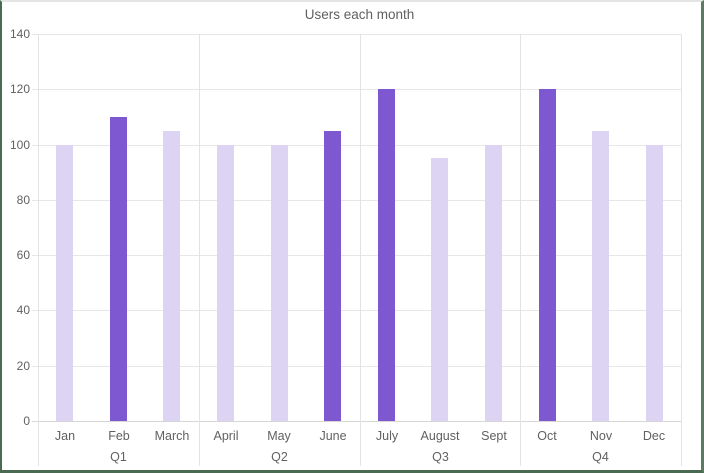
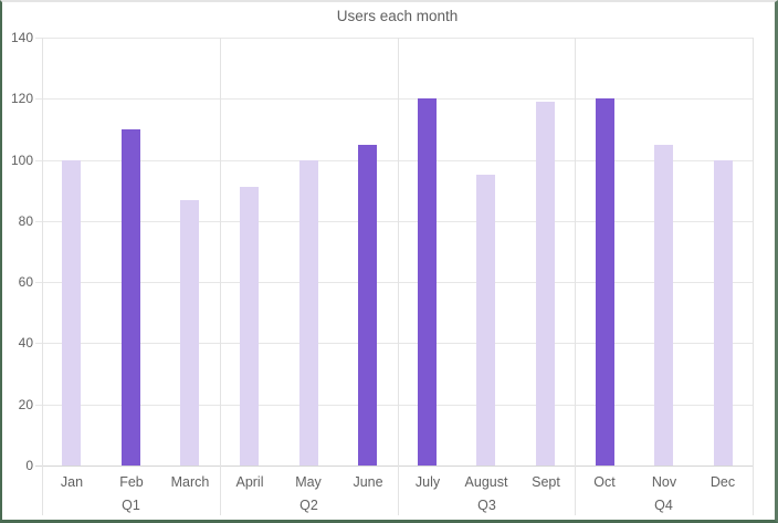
March: 105 -> 87
April: 100 -> 91
Sept: 100 -> 119
